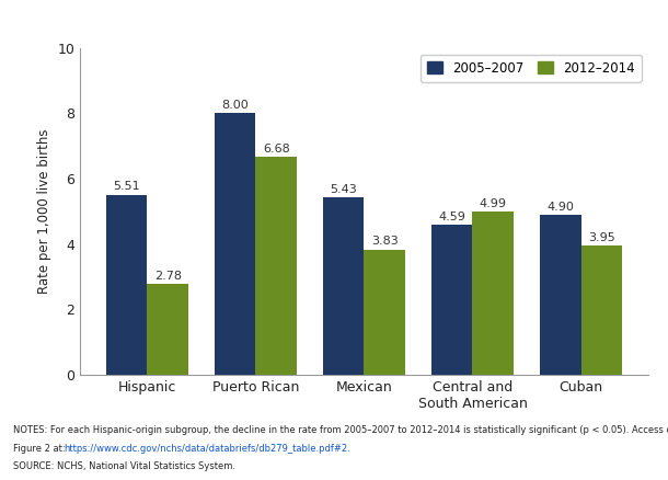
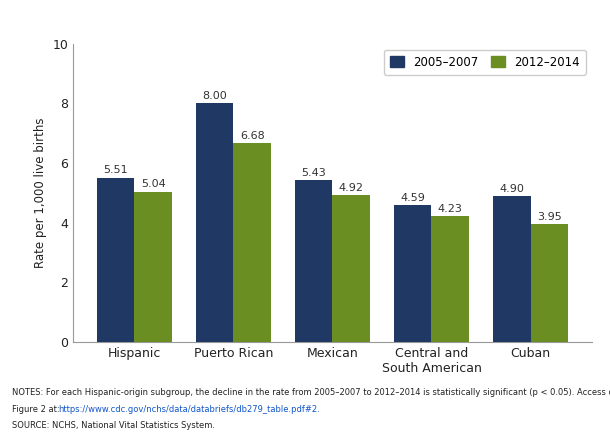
2012–2014/Hispanic: 2.78 -> 5.04
2012–2014/Mexican: 3.83 -> 4.92
2012–2014/Central and South American: 4.99 -> 4.23
